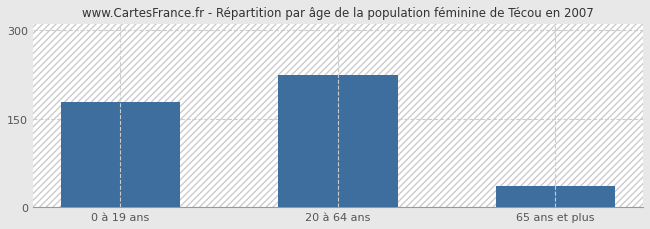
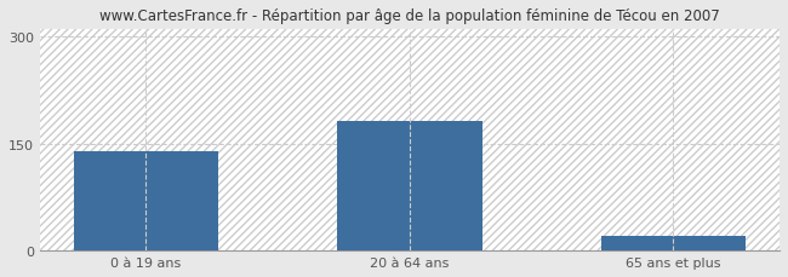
0 à 19 ans: 178 -> 140
20 à 64 ans: 224 -> 181
65 ans et plus: 36 -> 20
